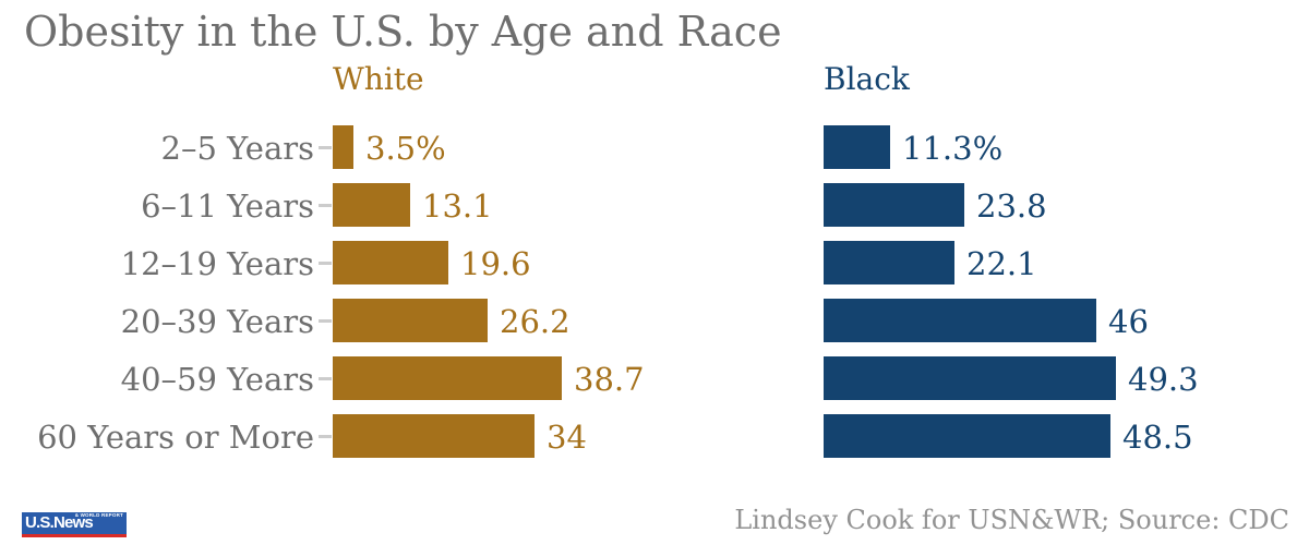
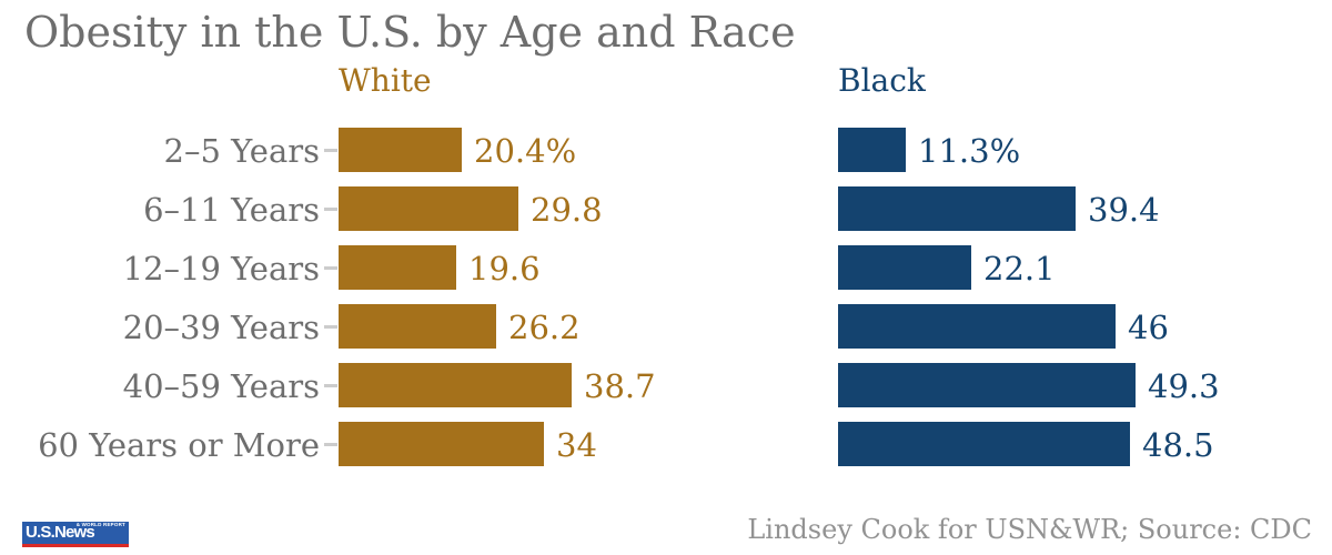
White/2–5 Years: 3.5% -> 20.4%
White/6–11 Years: 13.1 -> 29.8
Black/6–11 Years: 23.8 -> 39.4
